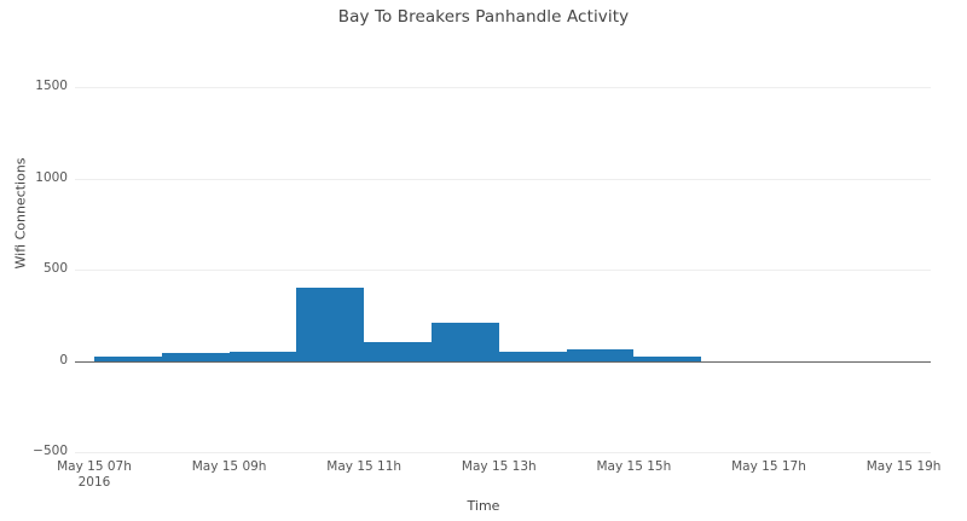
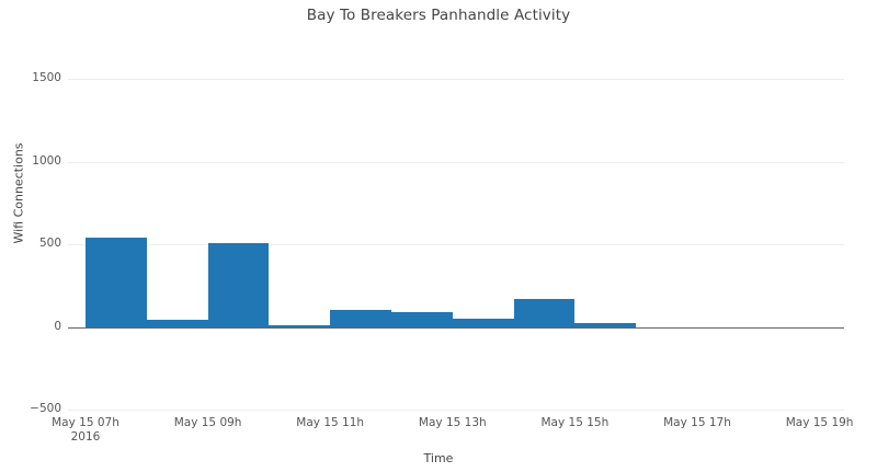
May 15 07h: 20 -> 540
May 15 09h: 50 -> 510
May 15 11h: 400 -> 10
May 15 13h: 210 -> 90
May 15 15h: 60 -> 170
